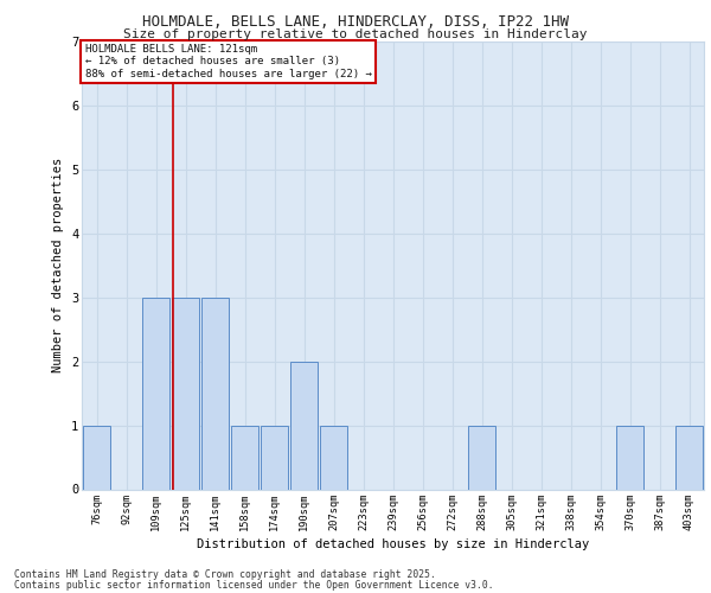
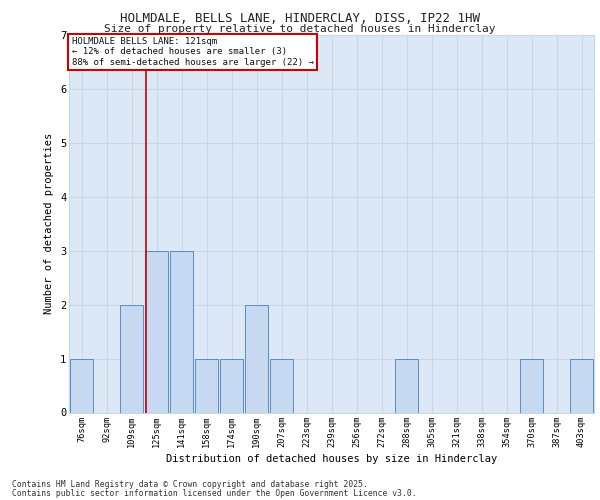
109sqm: 3 -> 2
